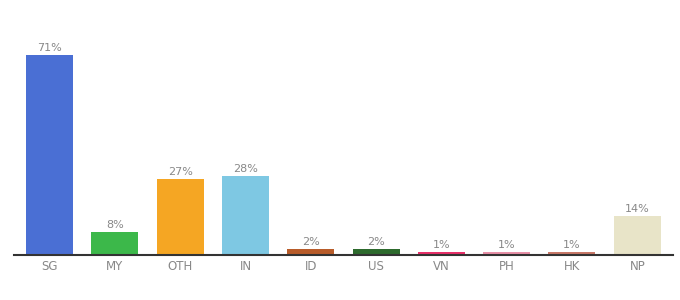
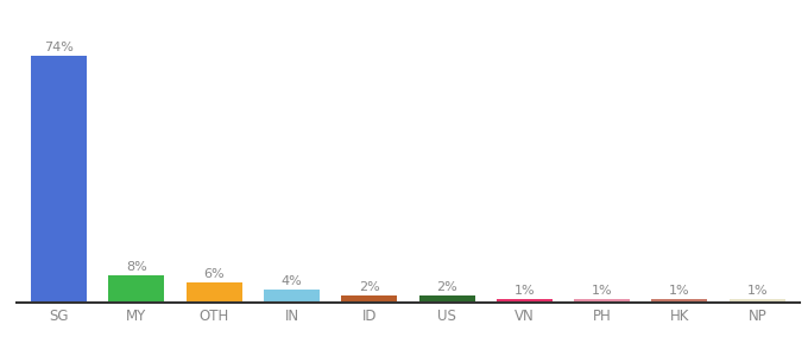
SG: 71% -> 74%
OTH: 27% -> 6%
IN: 28% -> 4%
NP: 14% -> 1%
